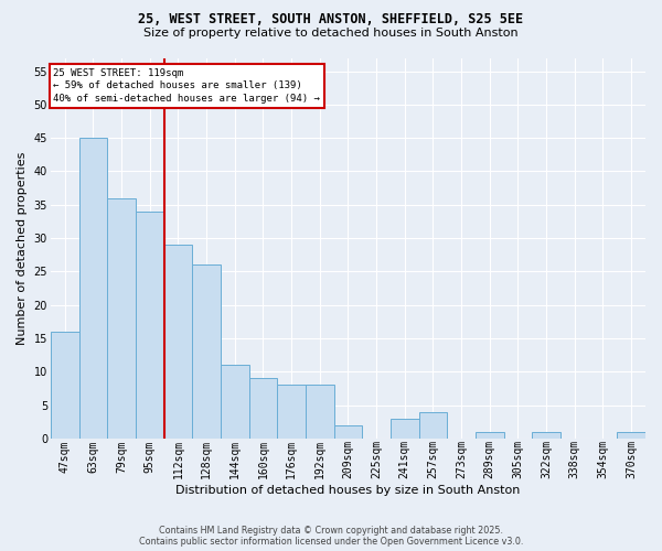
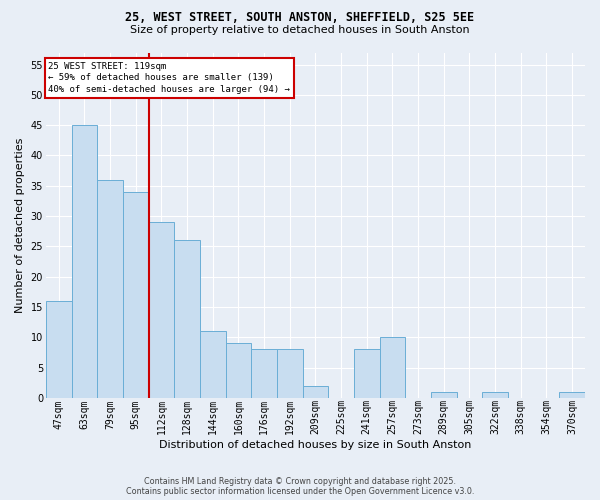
241sqm: 3 -> 8
257sqm: 4 -> 10
